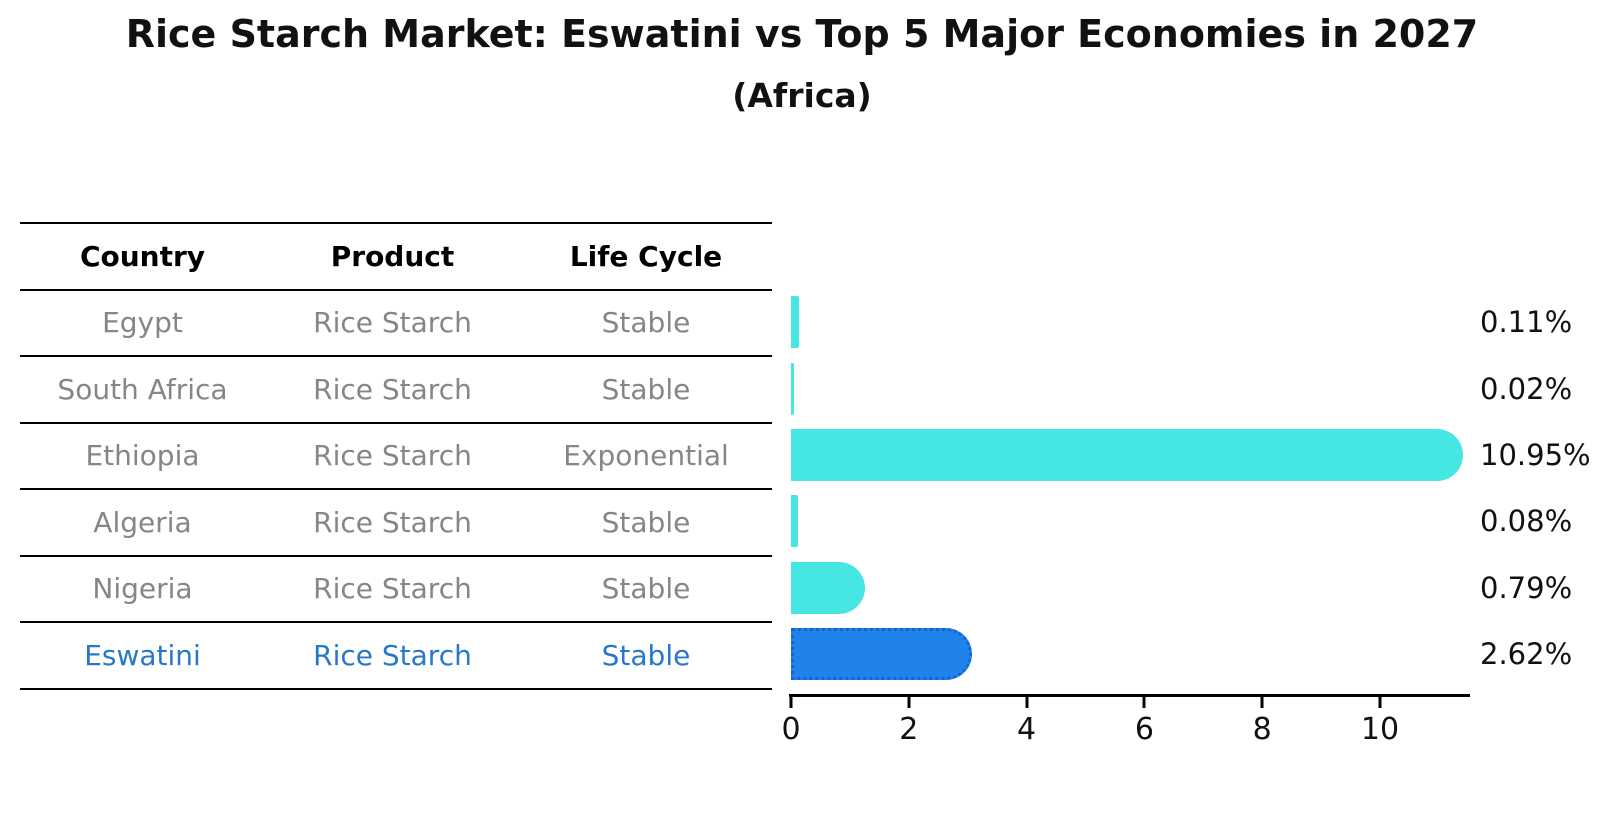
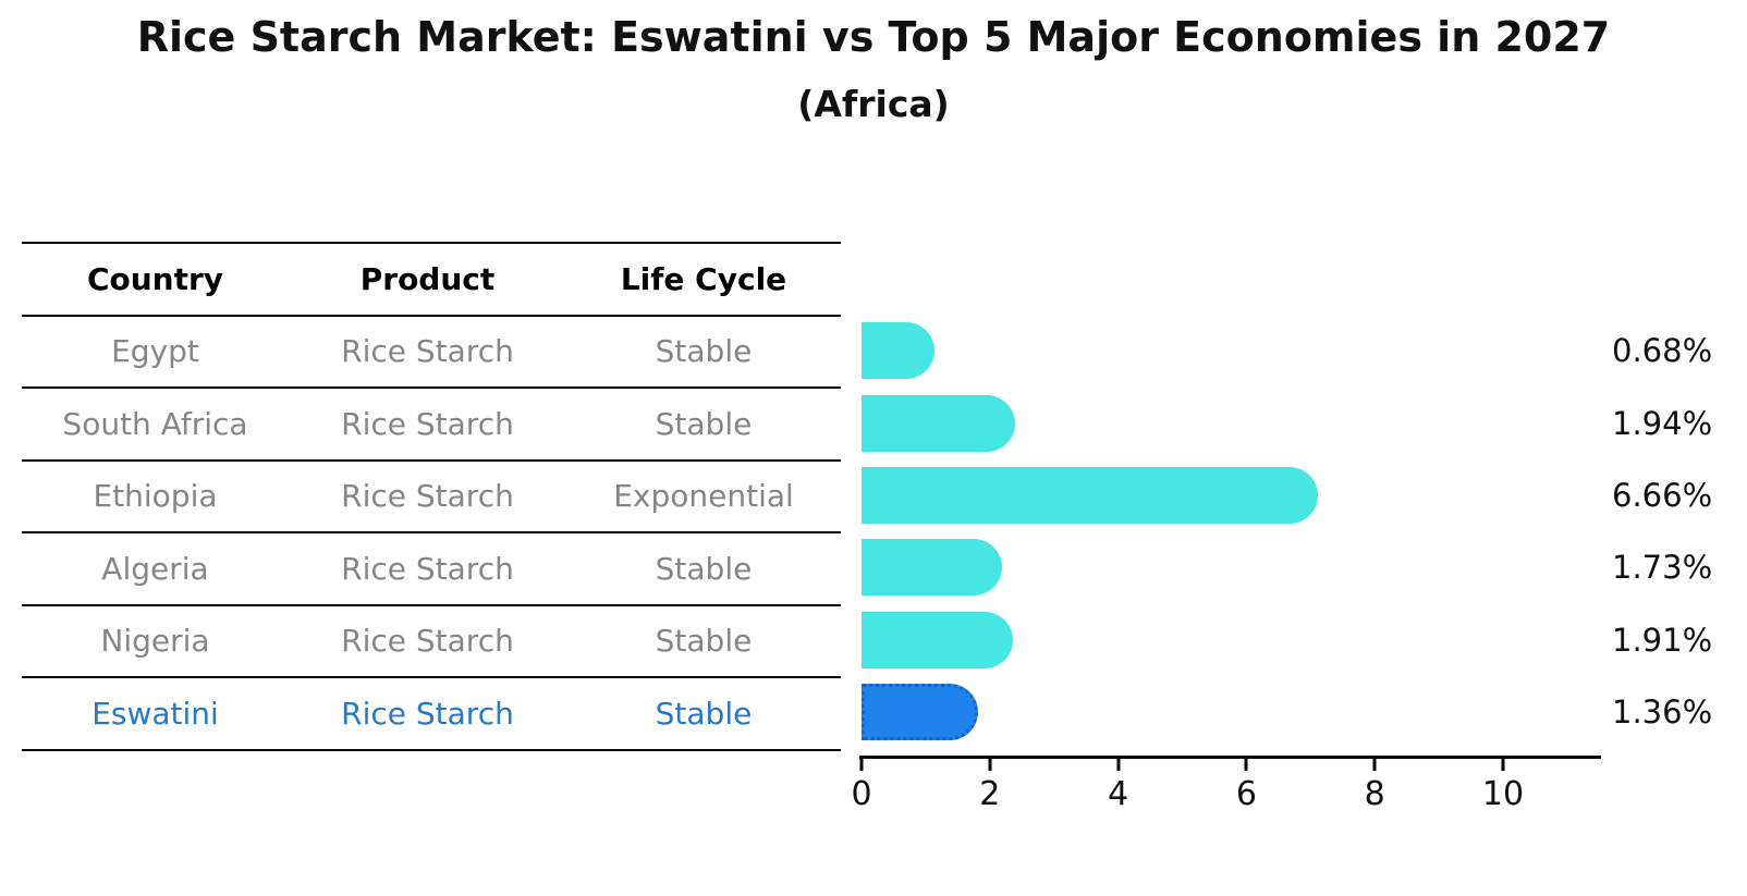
Egypt: 0.11% -> 0.68%
South Africa: 0.02% -> 1.94%
Ethiopia: 10.95% -> 6.66%
Algeria: 0.08% -> 1.73%
Nigeria: 0.79% -> 1.91%
Eswatini: 2.62% -> 1.36%
